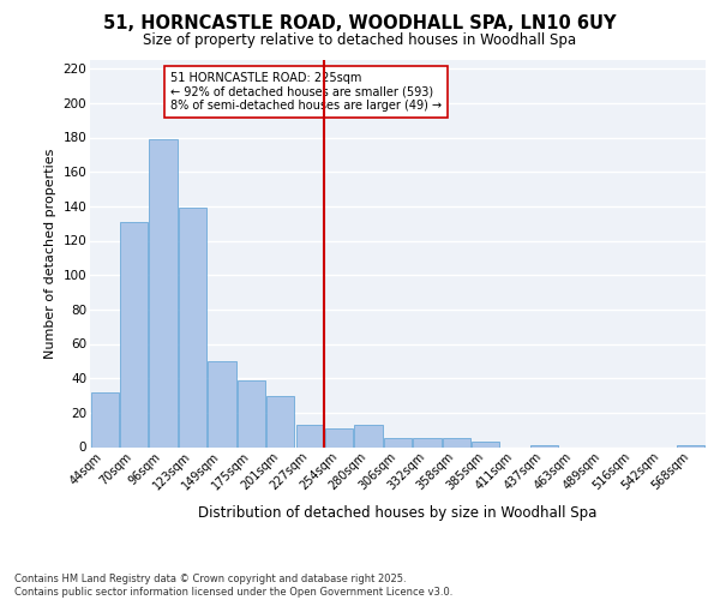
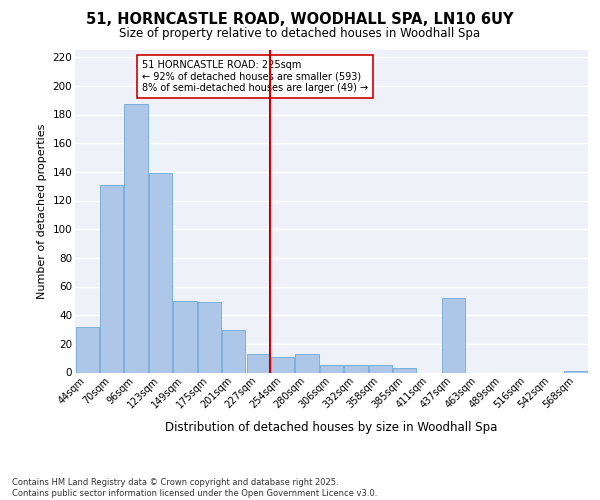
96sqm: 179 -> 187
175sqm: 39 -> 49
437sqm: 1 -> 52
